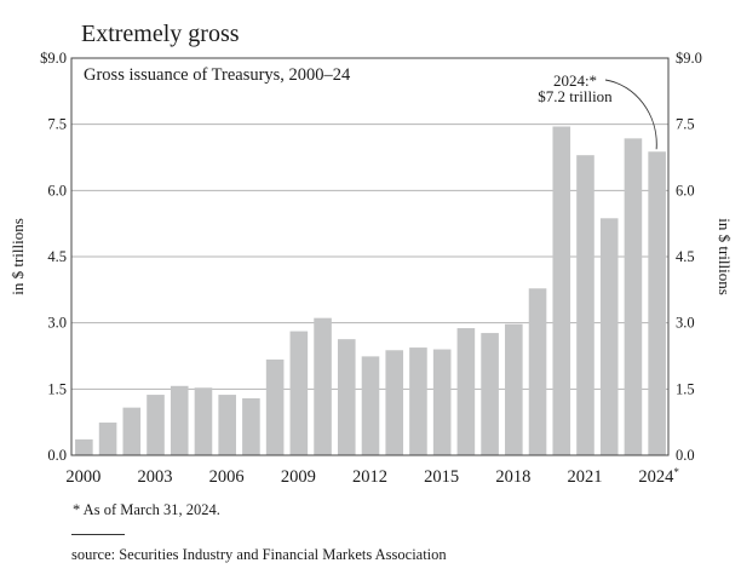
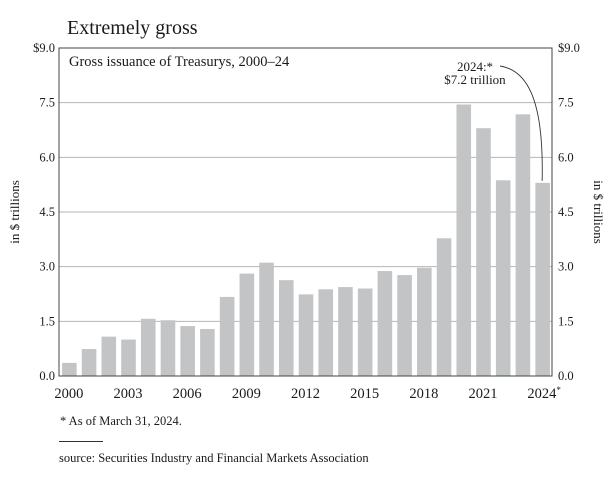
2003: $1.4 -> $1.0
2024: $6.9 -> $5.3
